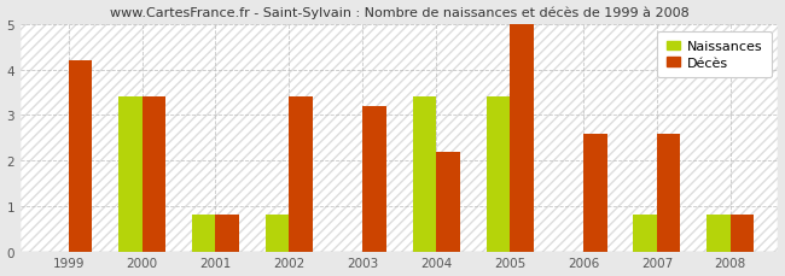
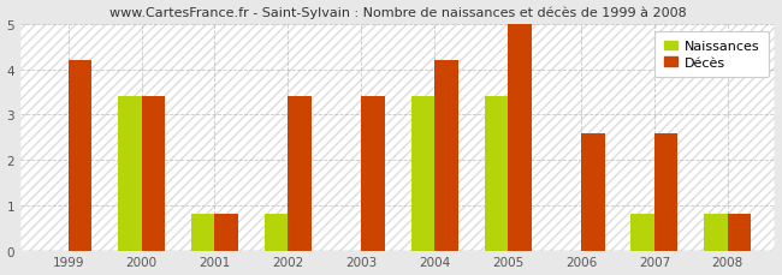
Décès/2003: 3.2 -> 3.4
Décès/2004: 2.2 -> 4.2
